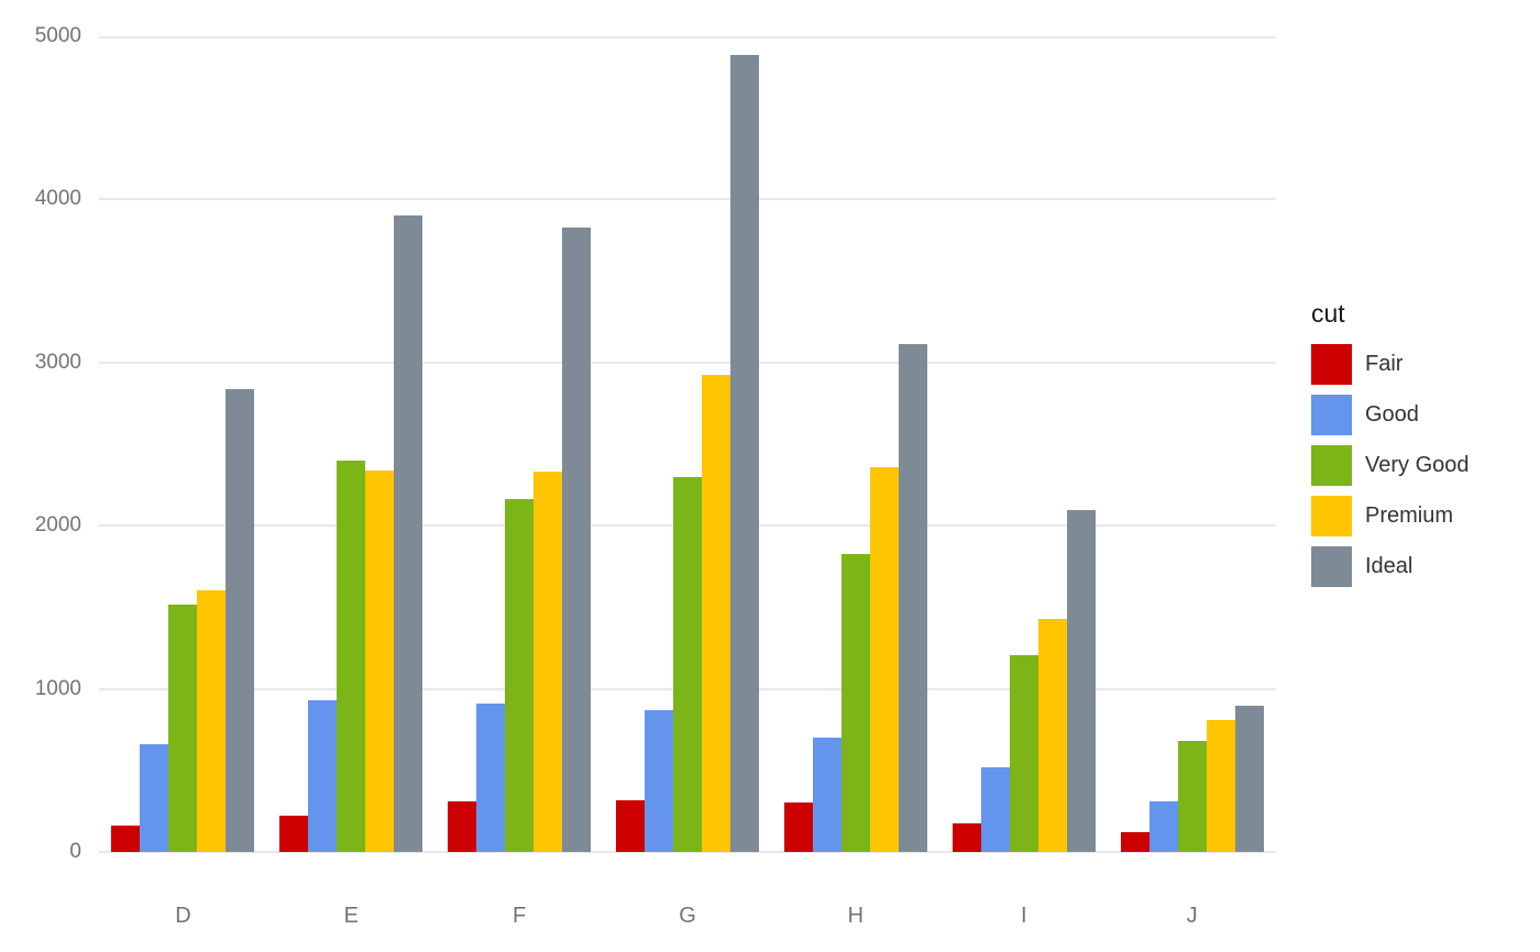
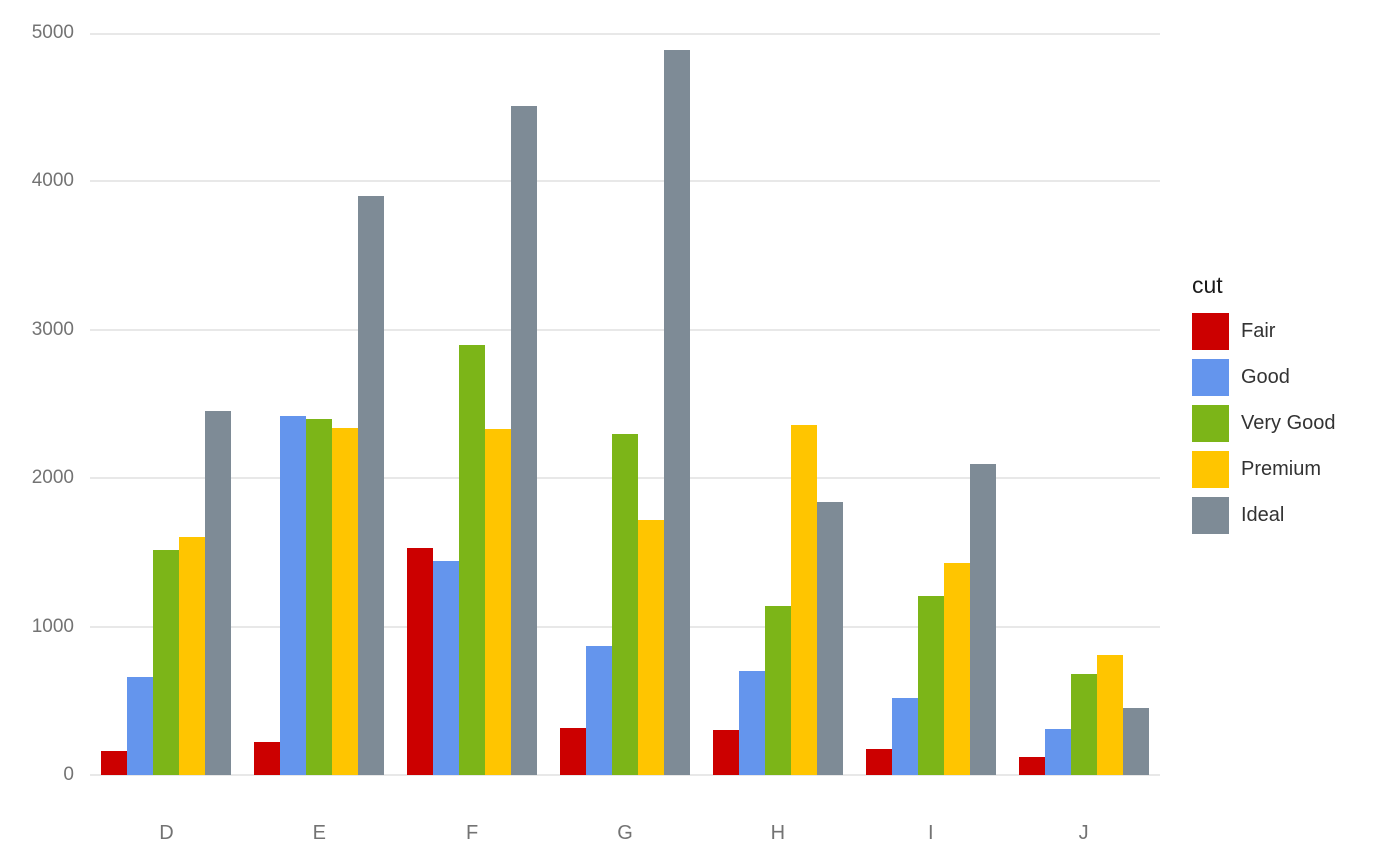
Ideal/D: 2830 -> 2450
Good/E: 930 -> 2420
Fair/F: 310 -> 1530
Good/F: 910 -> 1440
Very Good/F: 2160 -> 2900
Ideal/F: 3830 -> 4510
Premium/G: 2920 -> 1720
Very Good/H: 1820 -> 1140
Ideal/H: 3120 -> 1840
Ideal/J: 900 -> 450
